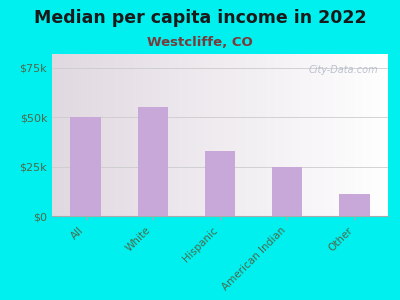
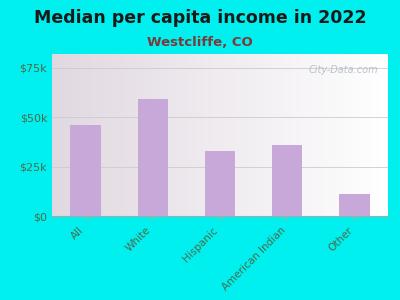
All: $50k -> $46k
White: $55k -> $59k
American Indian: $25k -> $36k
